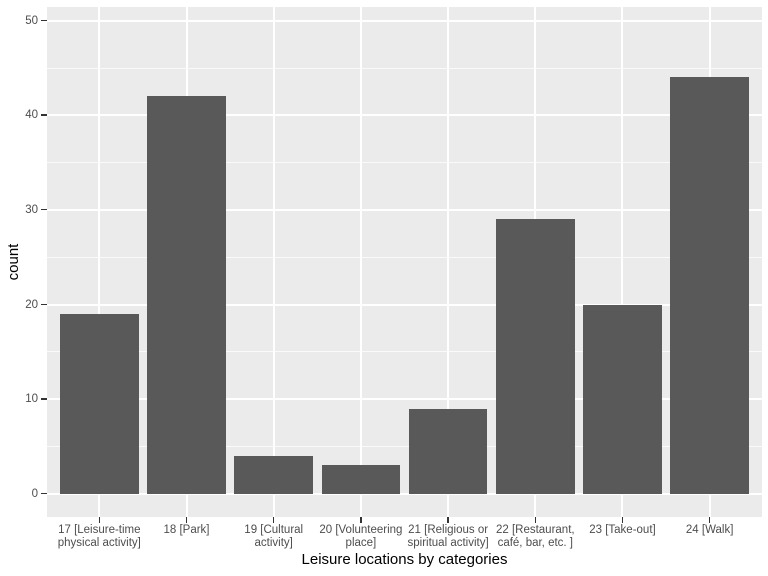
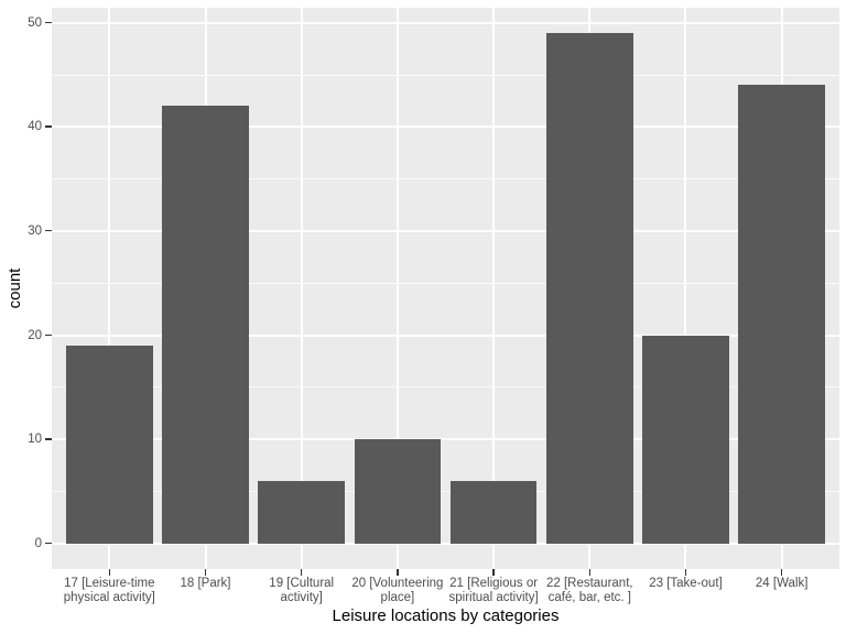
19 [Cultural activity]: 4 -> 6
20 [Volunteering place]: 3 -> 10
21 [Religious or spiritual activity]: 9 -> 6
22 [Restaurant, café, bar, etc. ]: 29 -> 49
